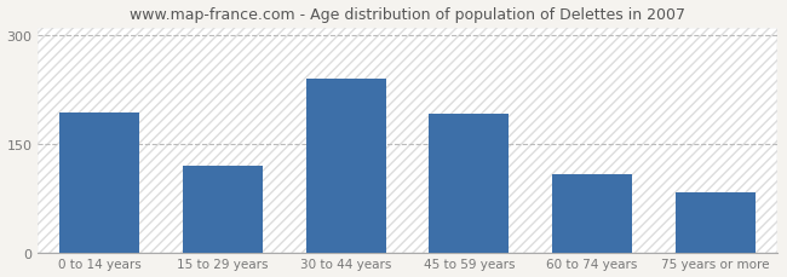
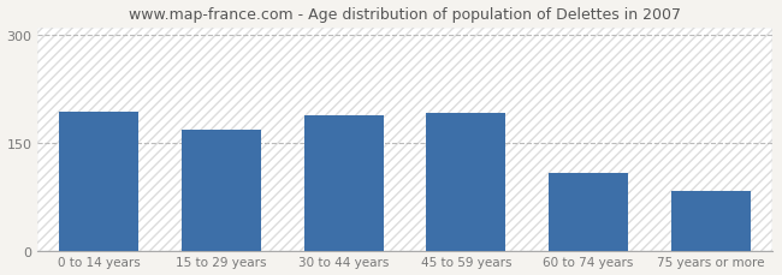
15 to 29 years: 120 -> 168
30 to 44 years: 240 -> 188
